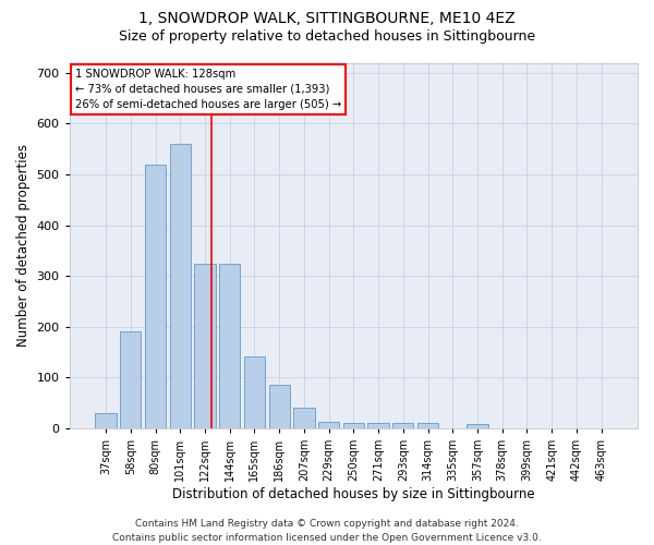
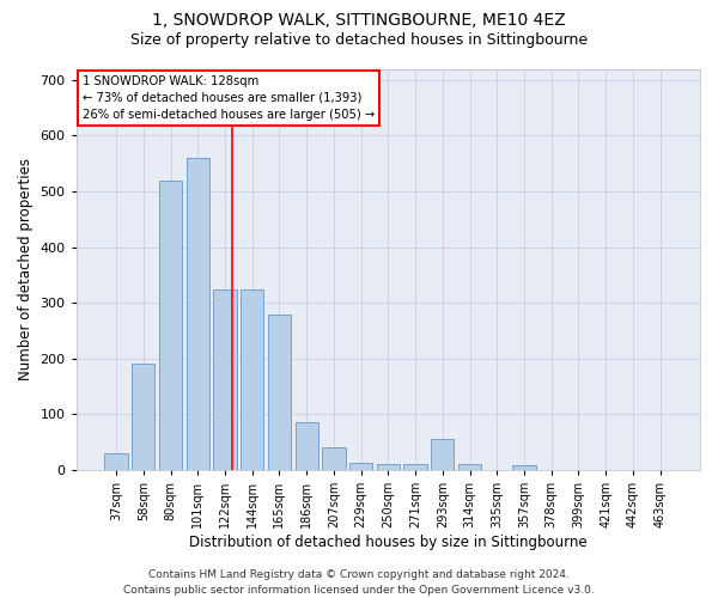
165sqm: 142 -> 280
293sqm: 10 -> 55
